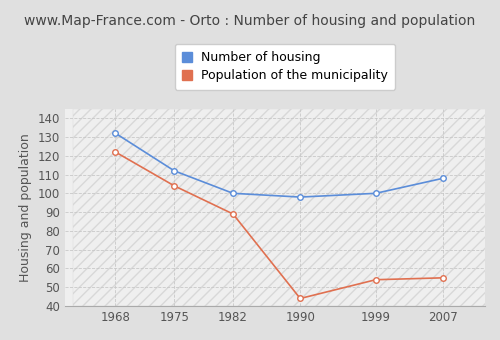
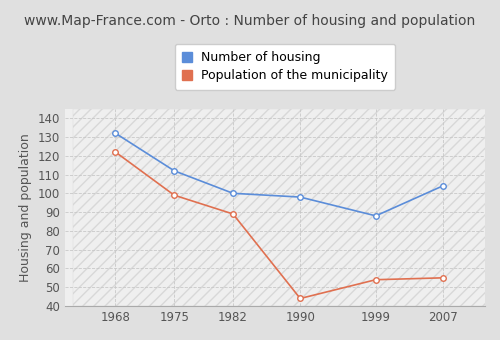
Population of the municipality/1975: 104 -> 99
Number of housing/1999: 100 -> 88
Number of housing/2007: 108 -> 104
